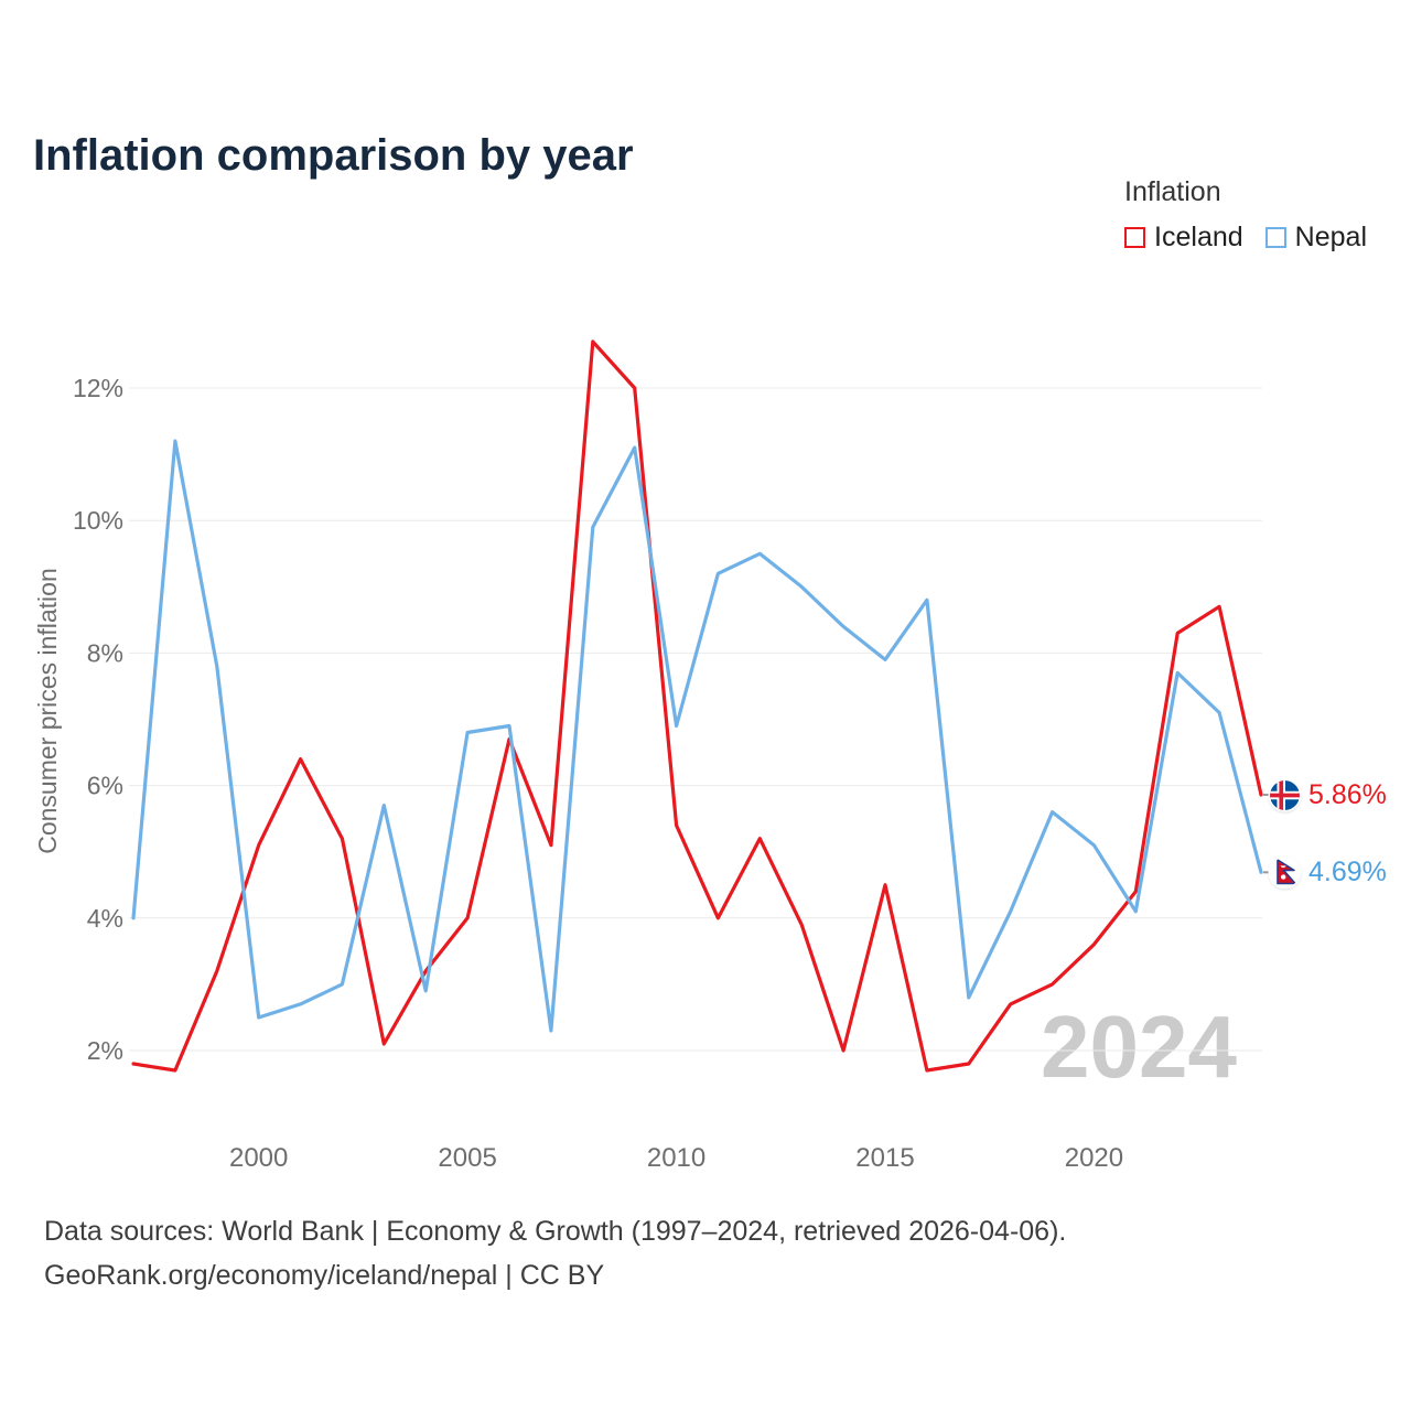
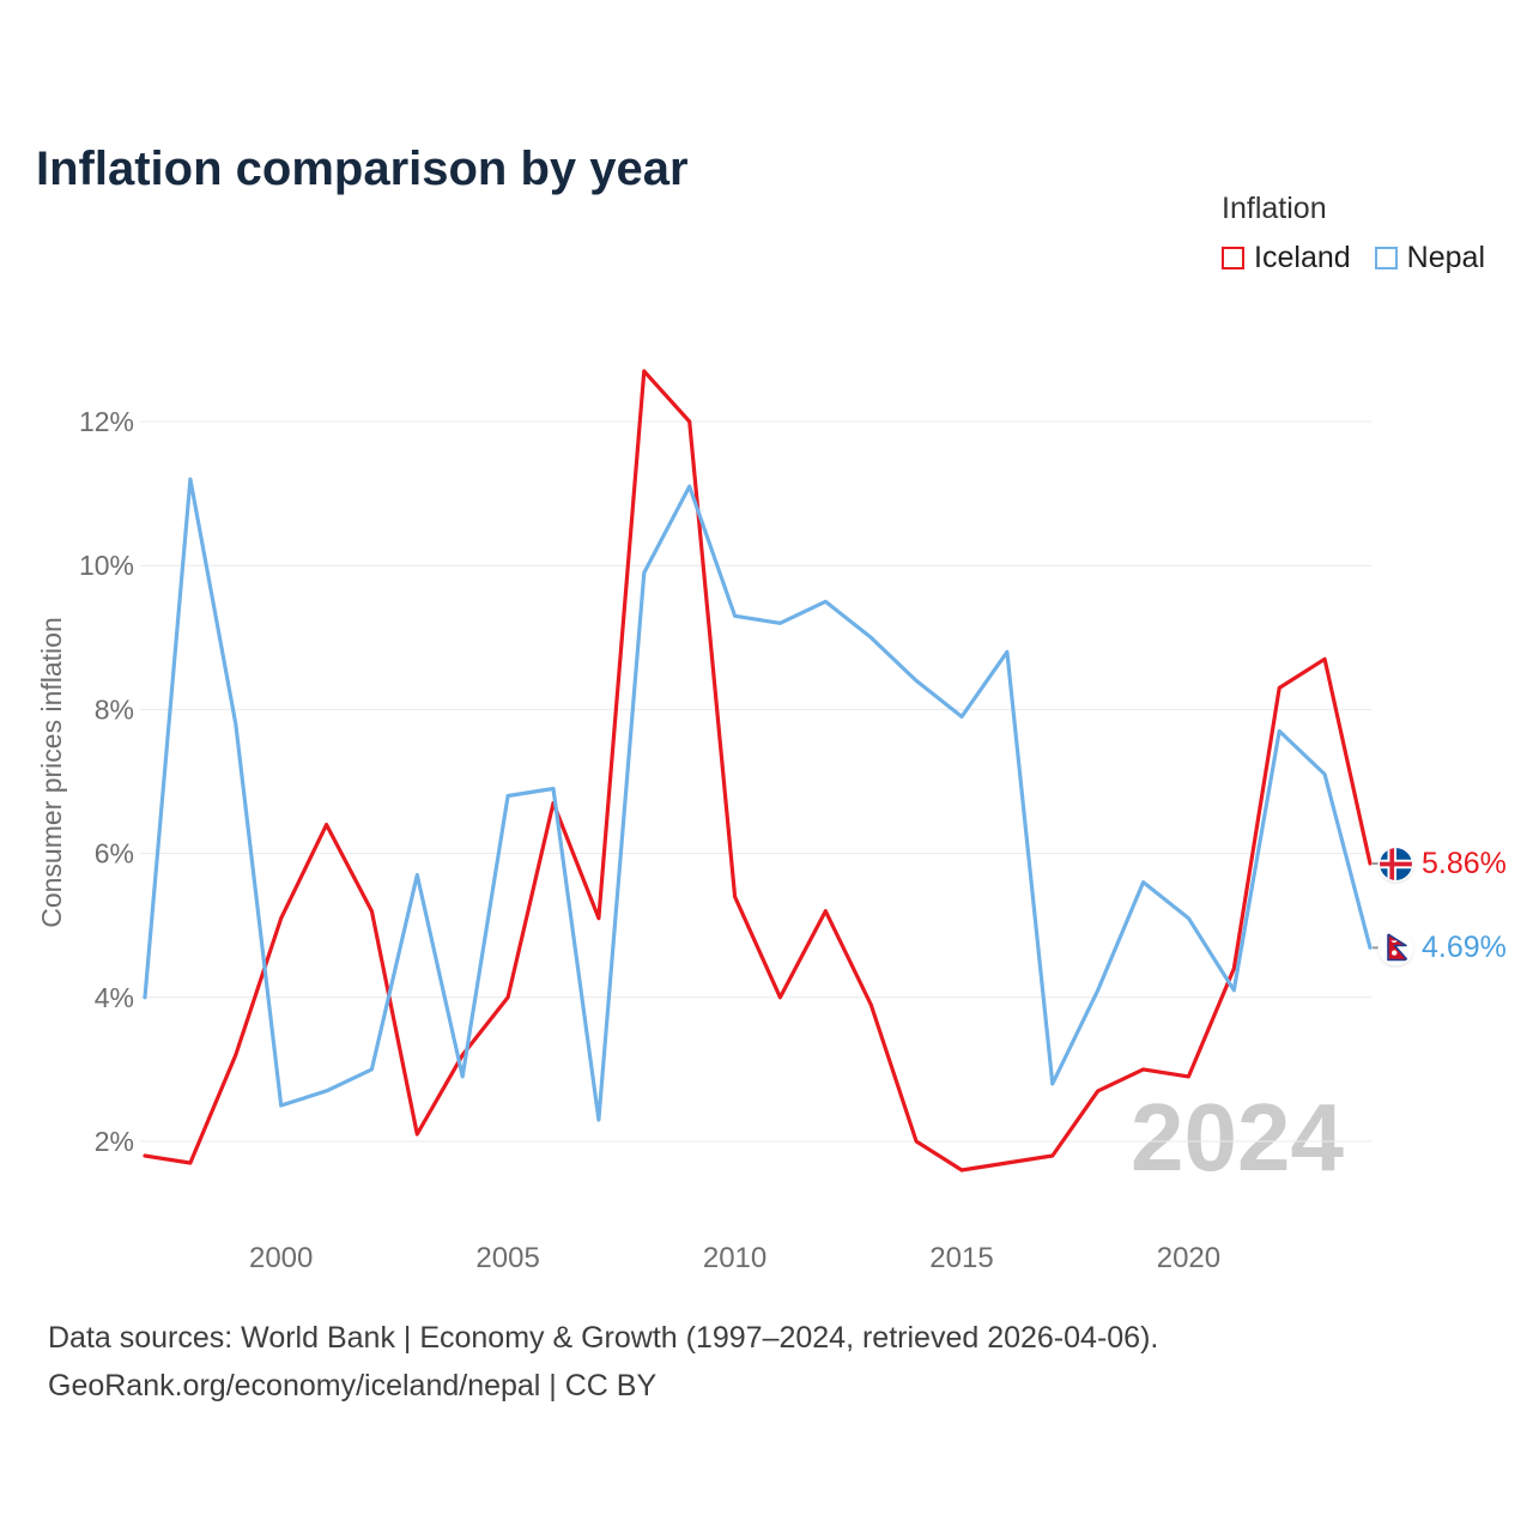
Nepal/2010: 6.9% -> 9.3%
Iceland/2015: 4.5% -> 1.6%
Iceland/2020: 3.6% -> 2.9%
